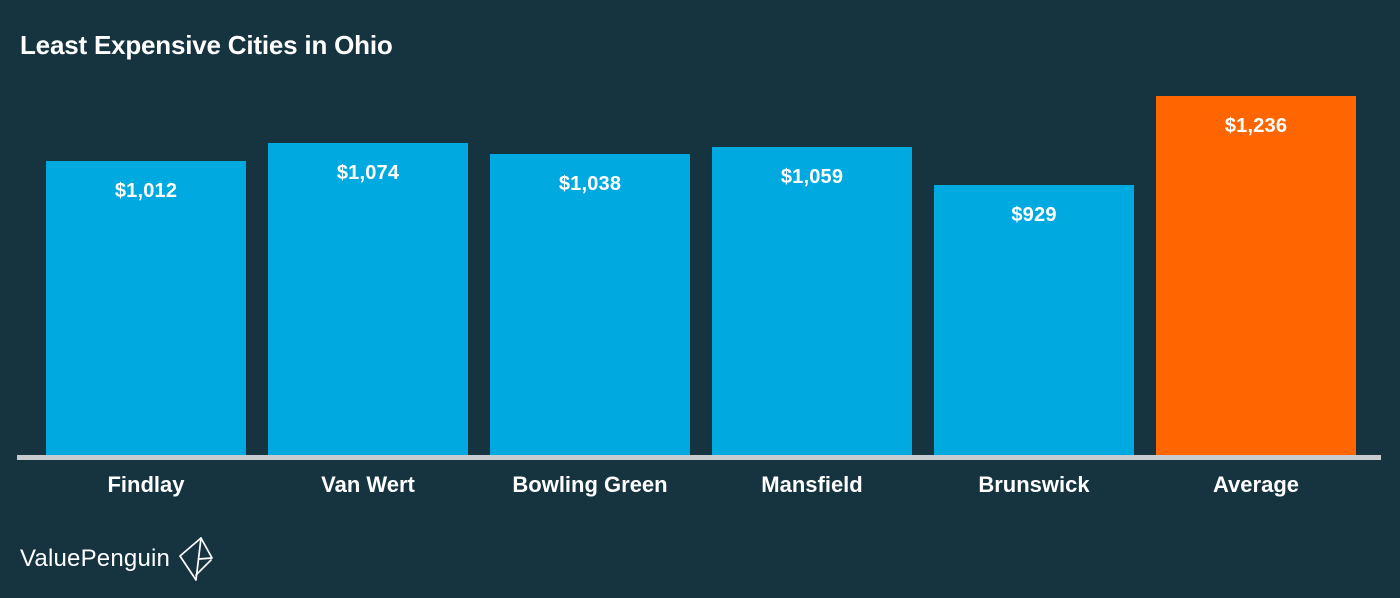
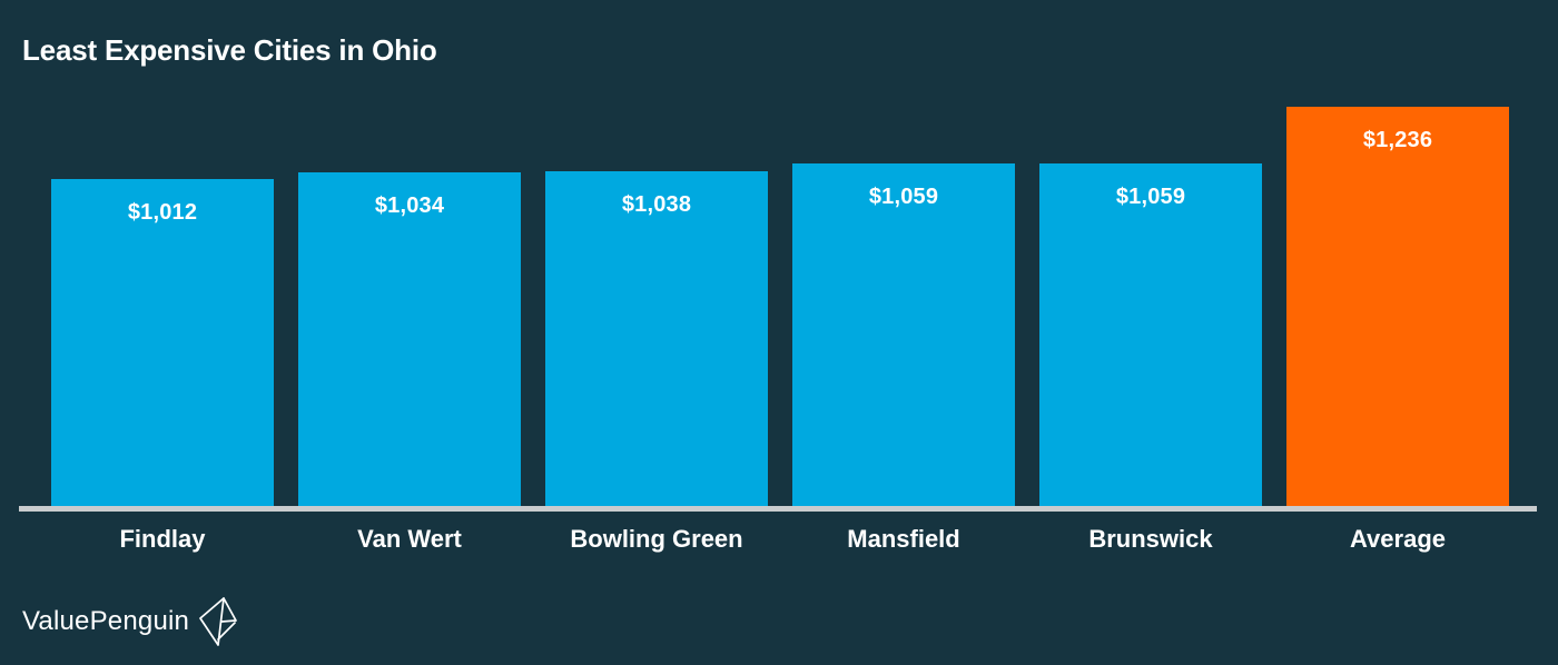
Van Wert: $1,074 -> $1,034
Brunswick: $929 -> $1,059
